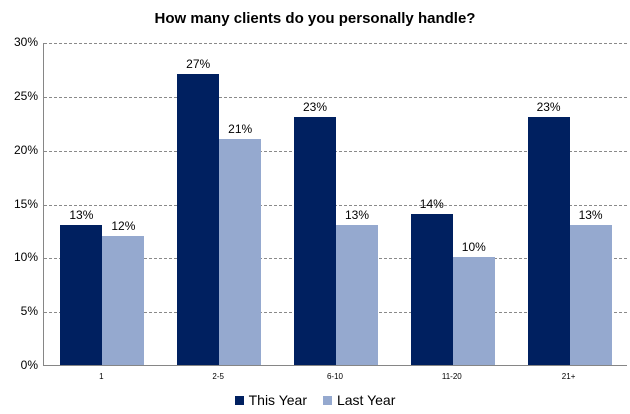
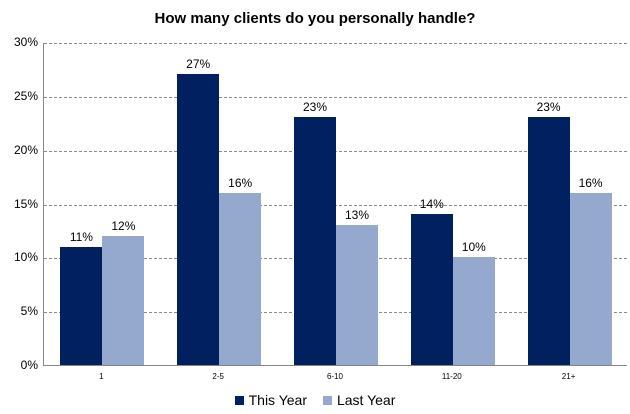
This Year/1: 13% -> 11%
Last Year/2-5: 21% -> 16%
Last Year/21+: 13% -> 16%
